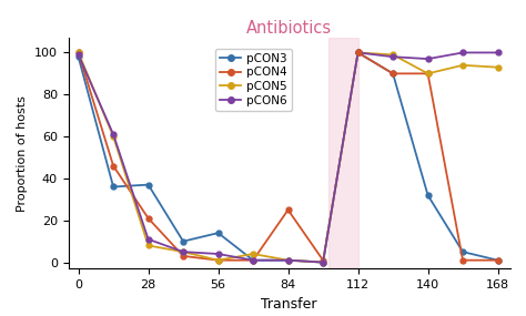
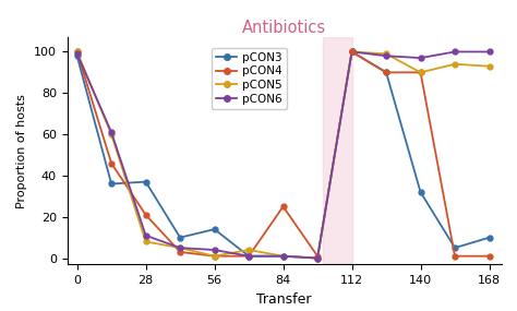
pCON3/168: 1 -> 10
